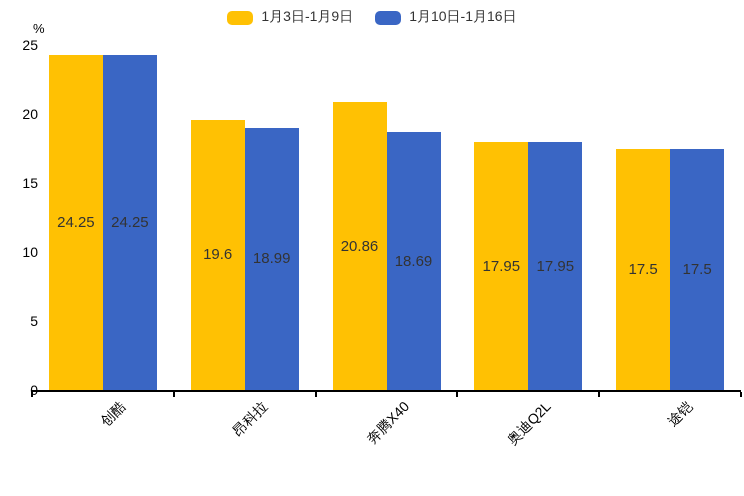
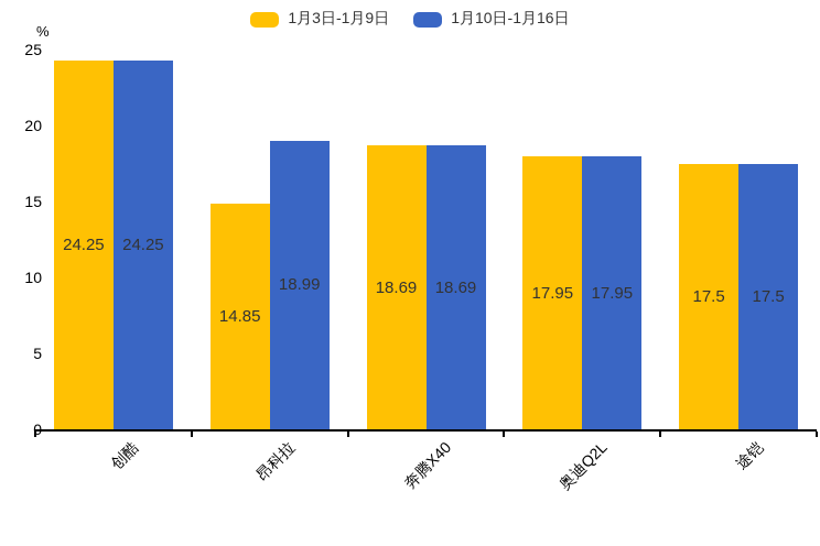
1月3日-1月9日/昂科拉: 19.6 -> 14.85
1月3日-1月9日/奔腾X40: 20.86 -> 18.69
